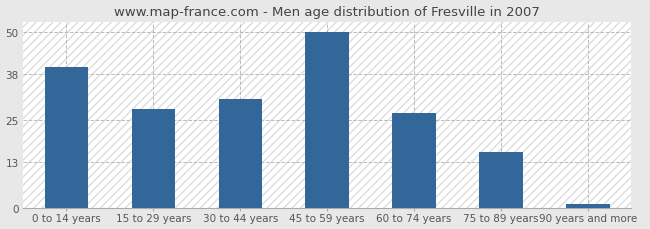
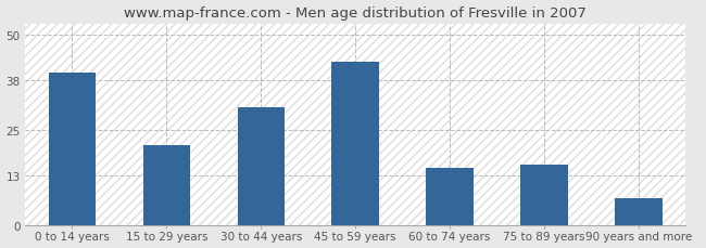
15 to 29 years: 28 -> 21
45 to 59 years: 50 -> 43
60 to 74 years: 27 -> 15
90 years and more: 1 -> 7
